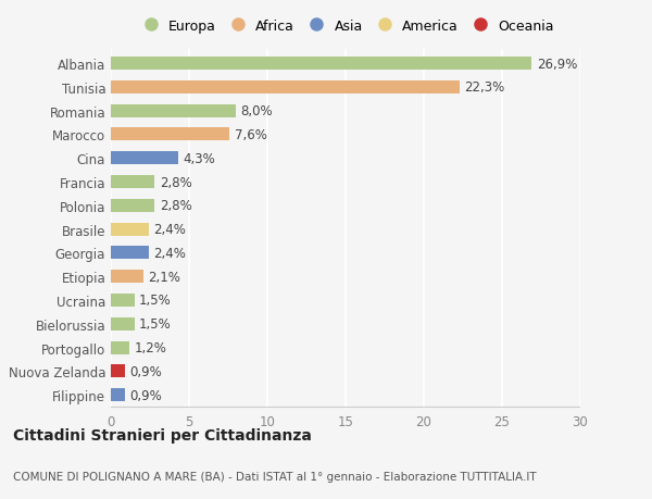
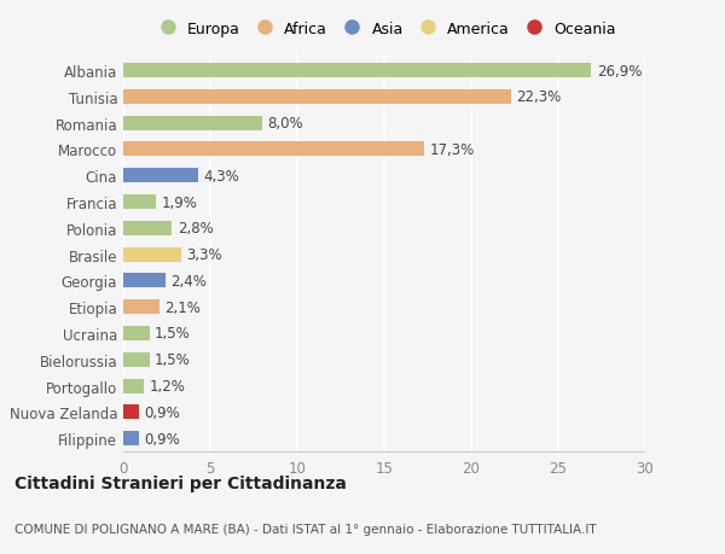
Marocco: 7,6% -> 17,3%
Francia: 2,8% -> 1,9%
Brasile: 2,4% -> 3,3%
